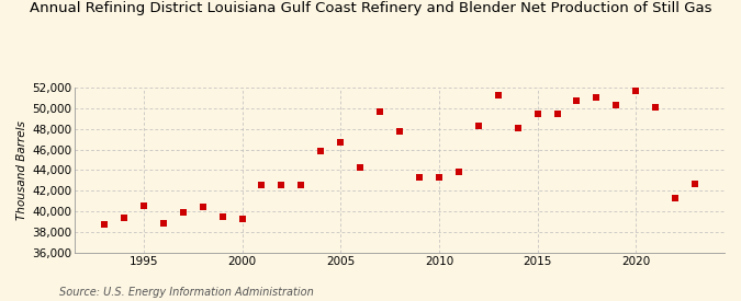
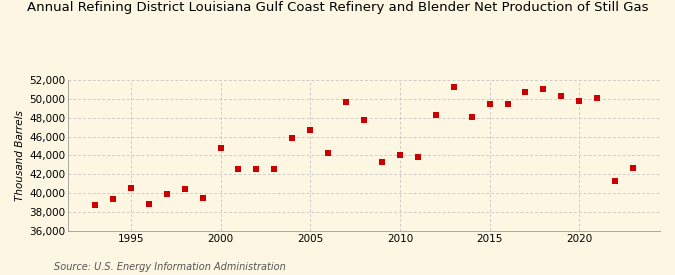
2000: 39,300 -> 44,800
2010: 43,300 -> 44,000
2020: 51,700 -> 49,800
